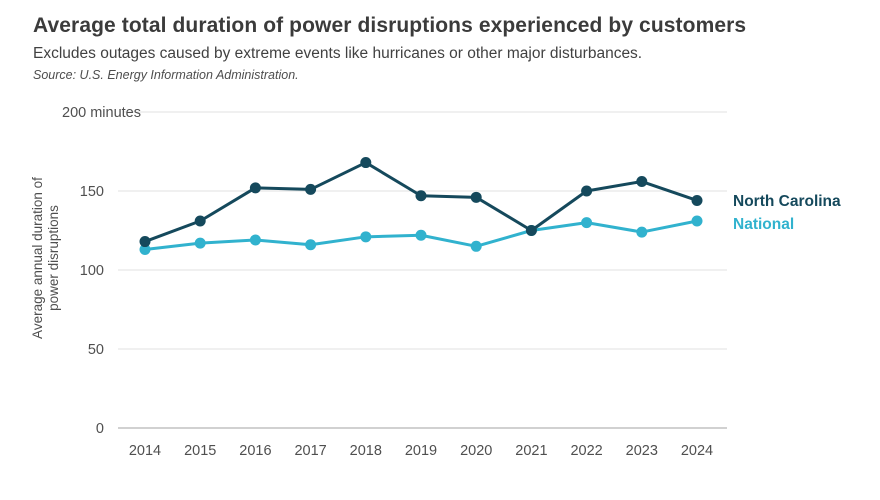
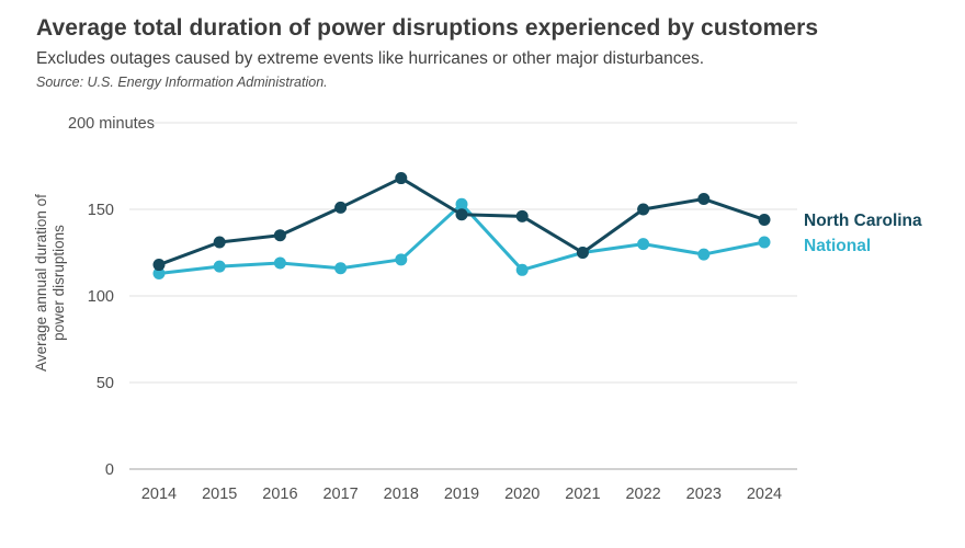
North Carolina/2016: 152 -> 135
National/2019: 122 -> 153
